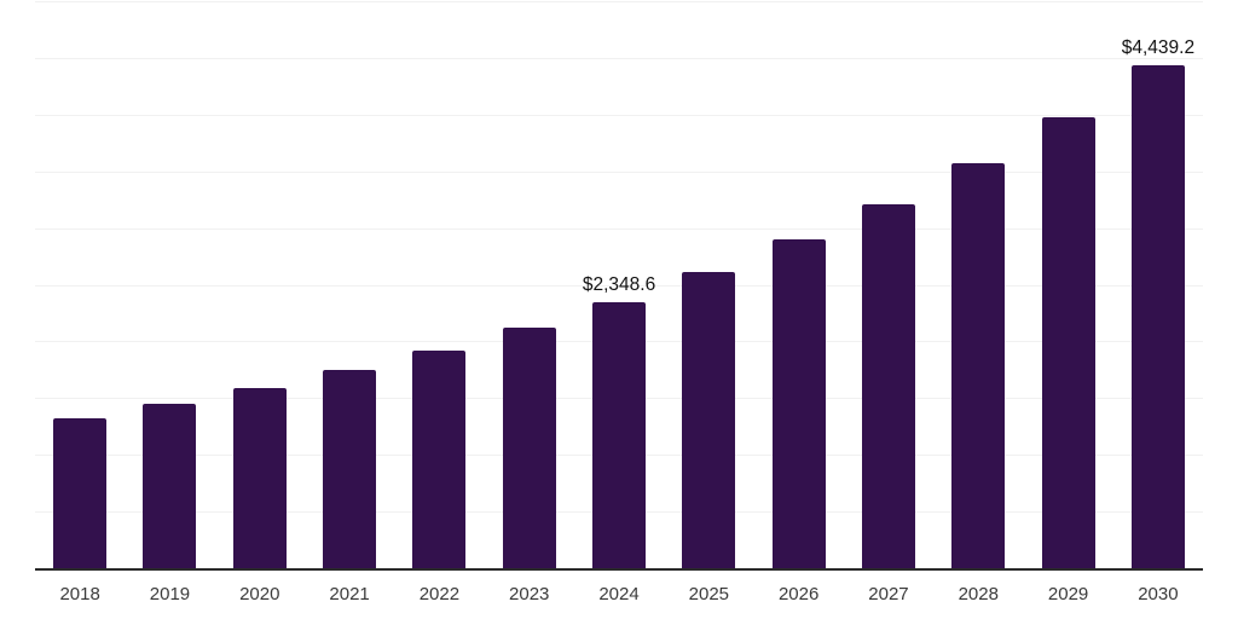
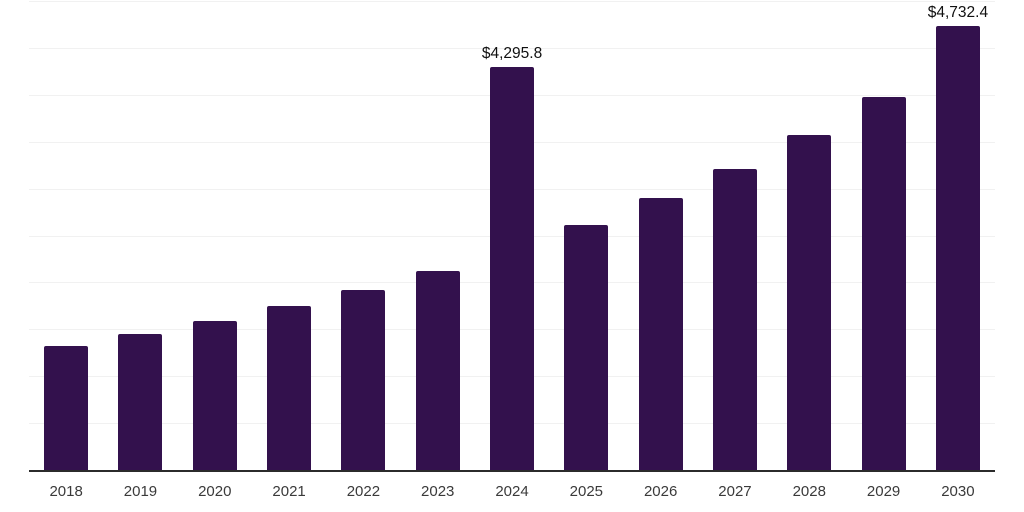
2024: $2,348.6 -> $4,295.8
2030: $4,439.2 -> $4,732.4
